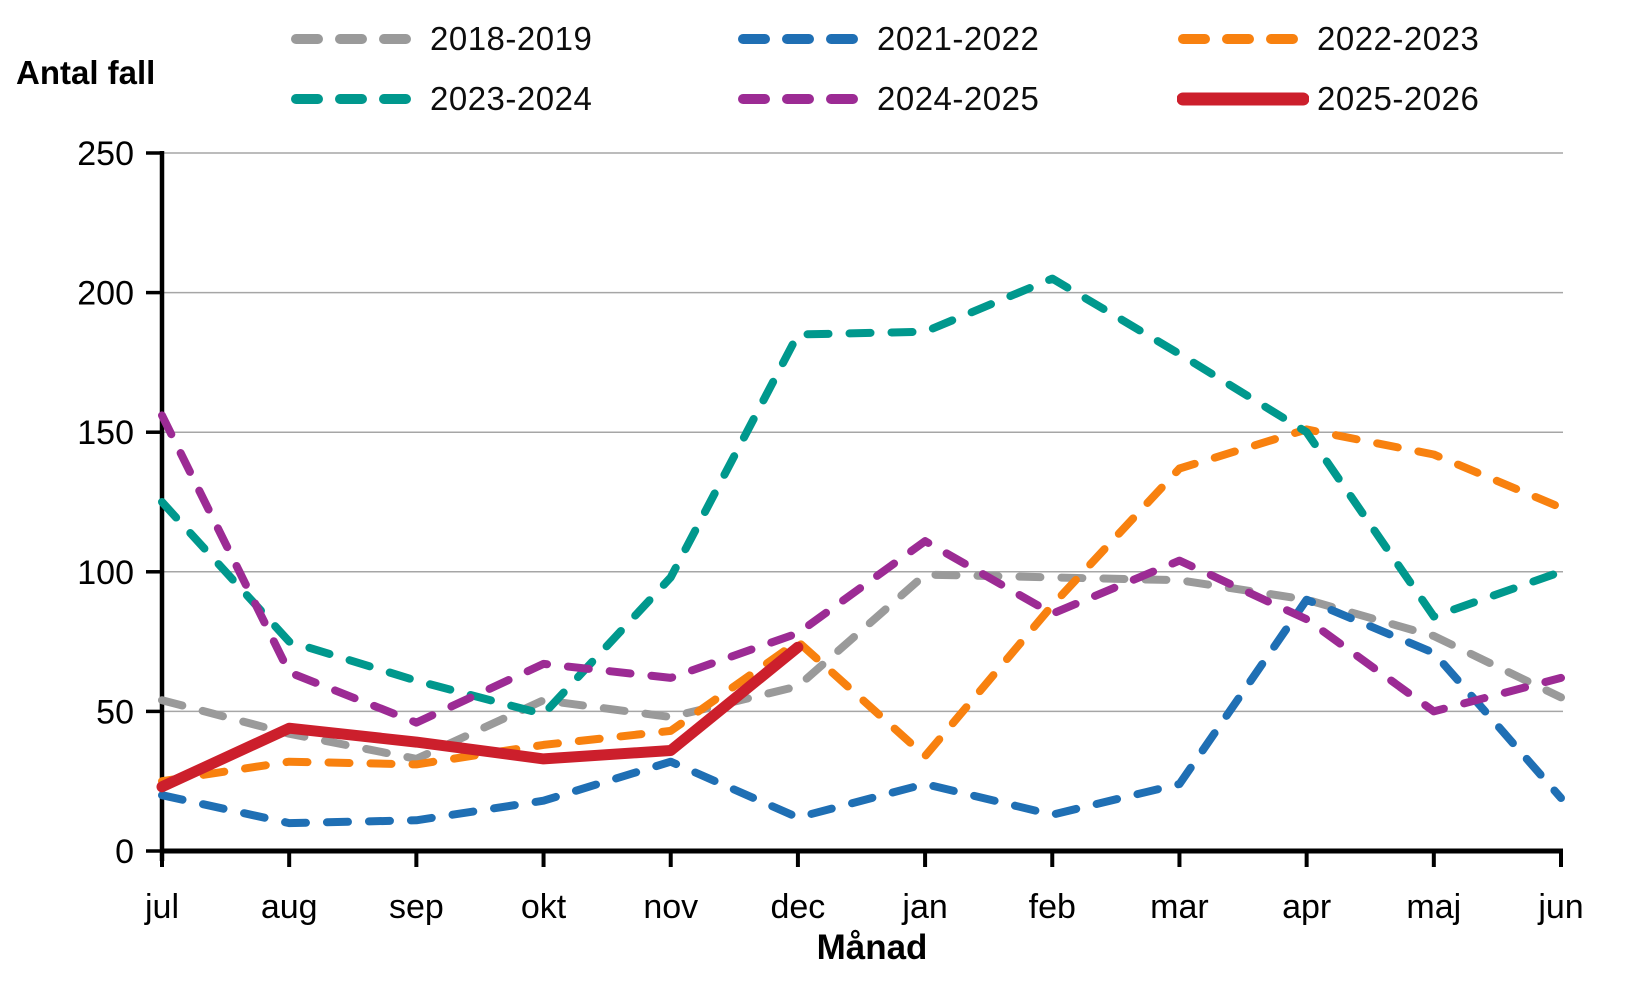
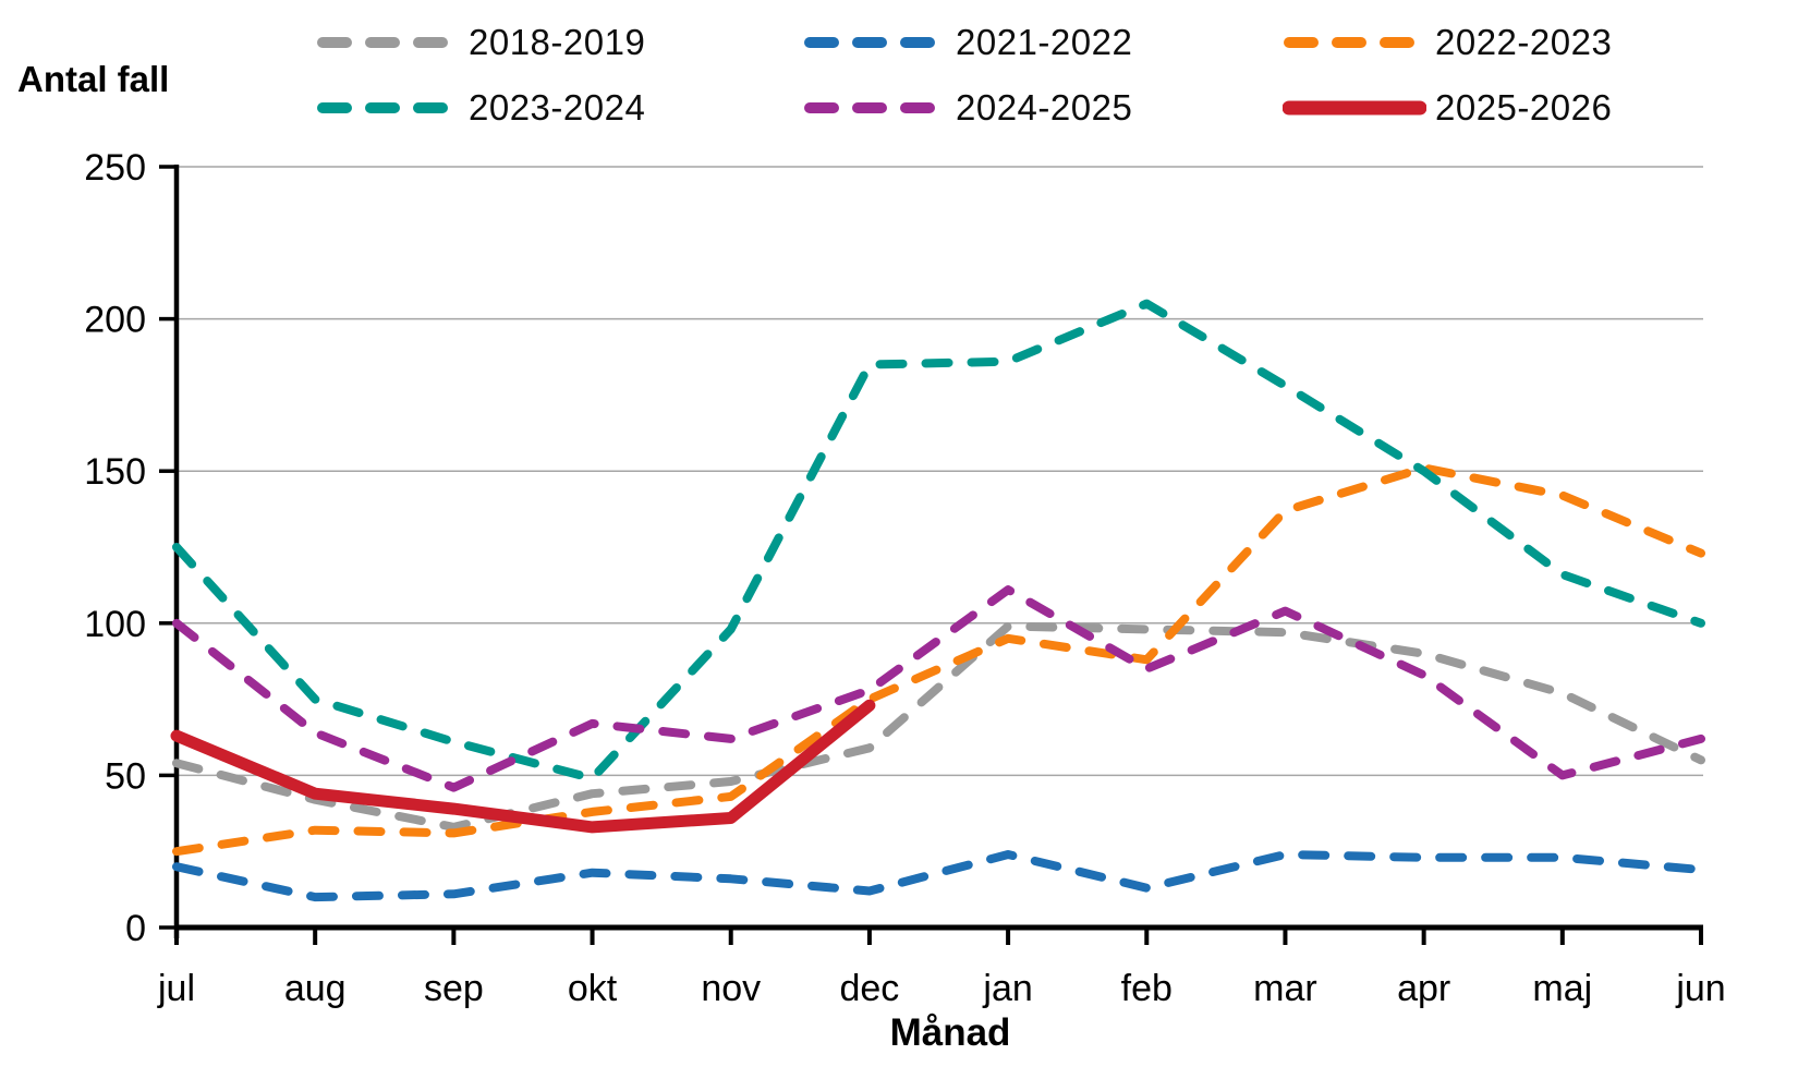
2024-2025/jul: 156 -> 100
2025-2026/jul: 23 -> 63
2018-2019/okt: 54 -> 44
2021-2022/nov: 32 -> 16
2022-2023/jan: 34 -> 95
2021-2022/apr: 90 -> 23
2021-2022/maj: 71 -> 23
2023-2024/maj: 84 -> 116
